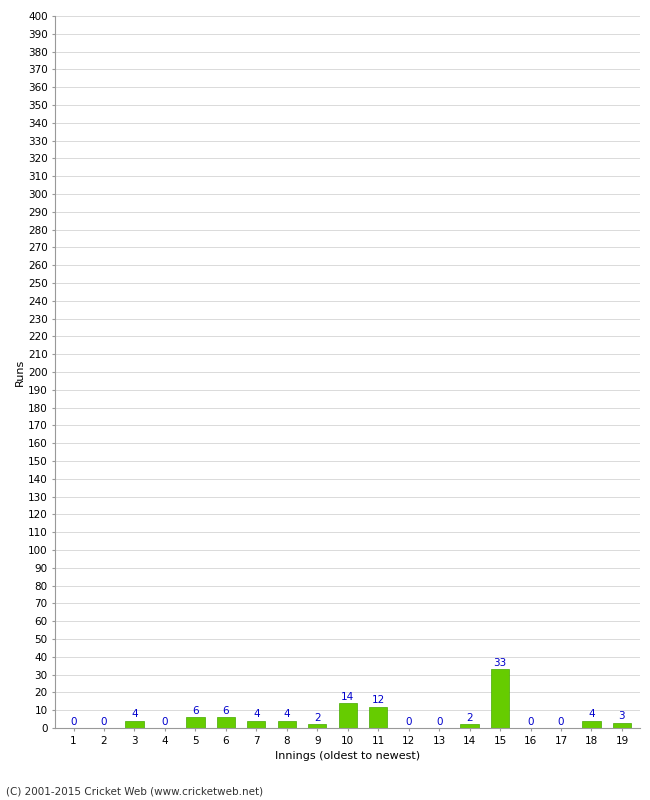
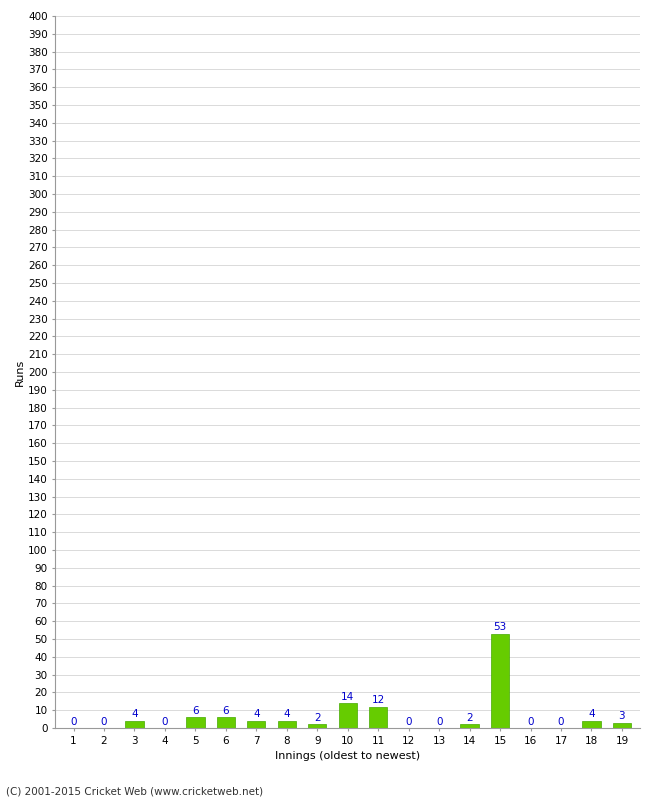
15: 33 -> 53
